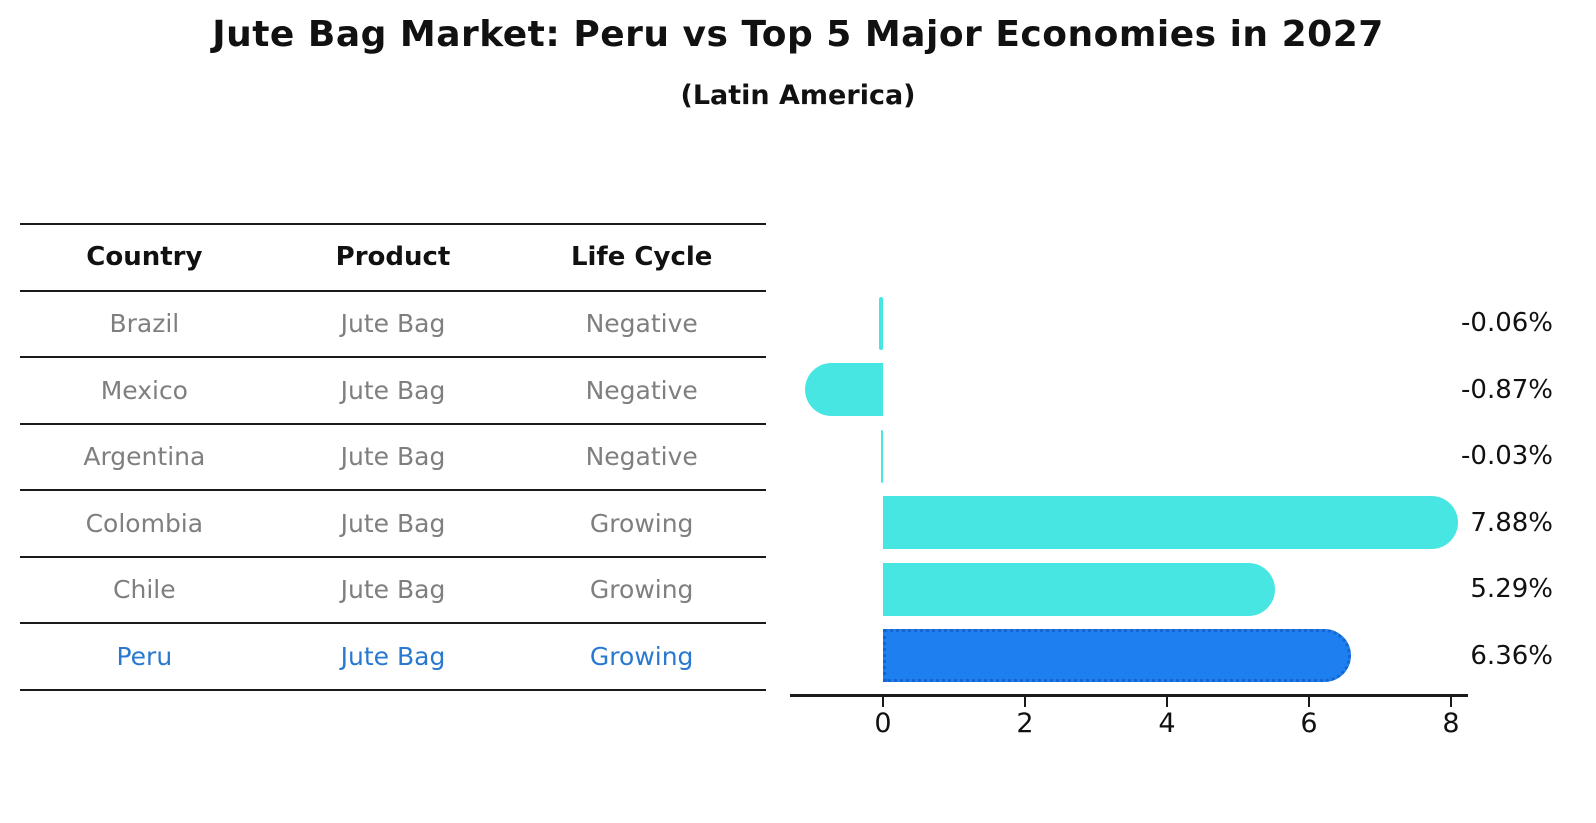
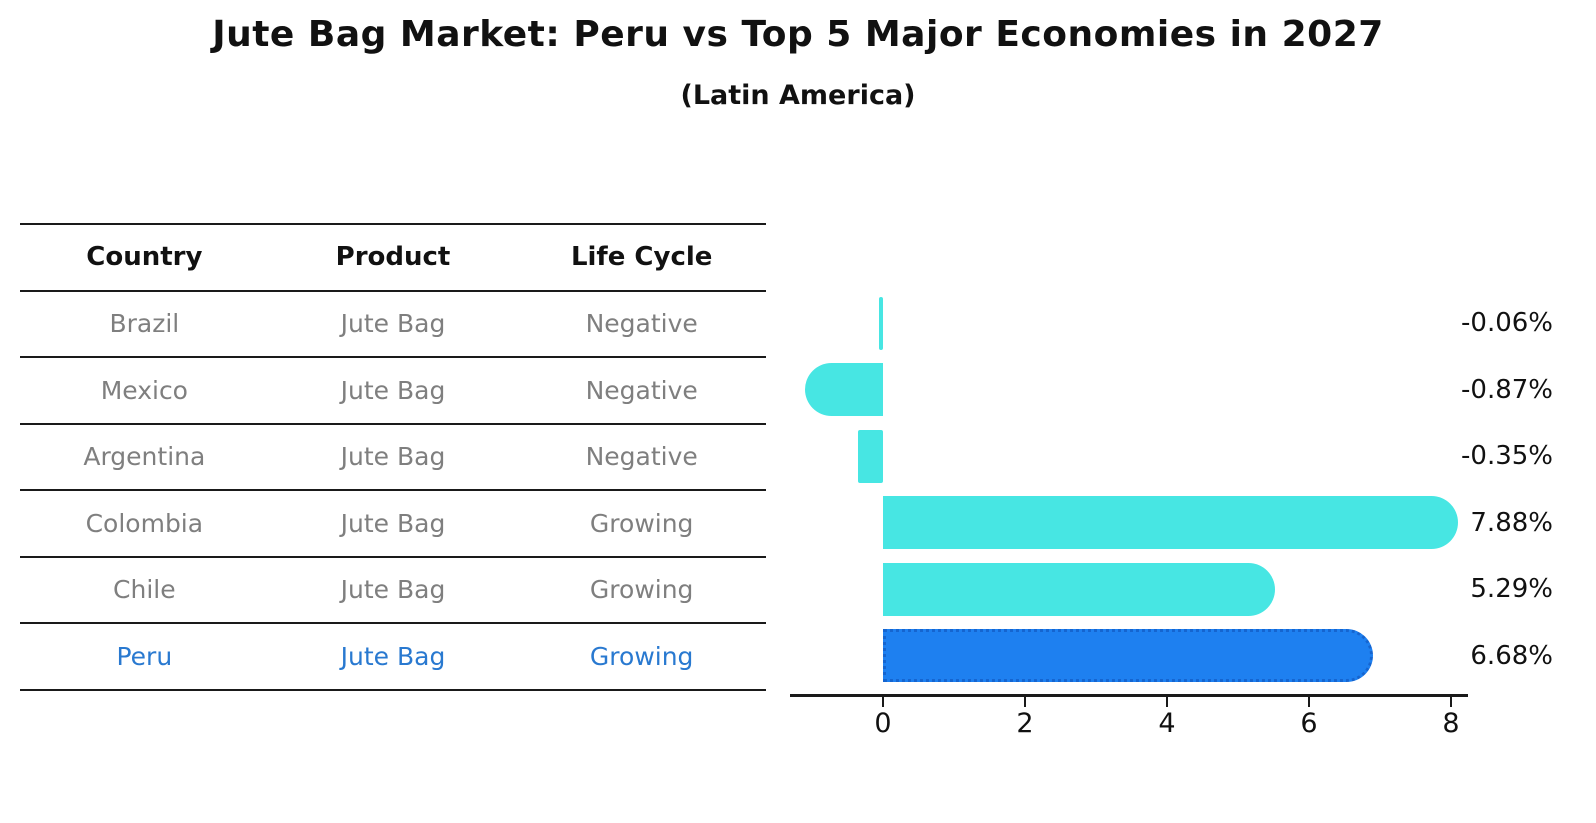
Argentina: -0.03% -> -0.35%
Peru: 6.36% -> 6.68%
